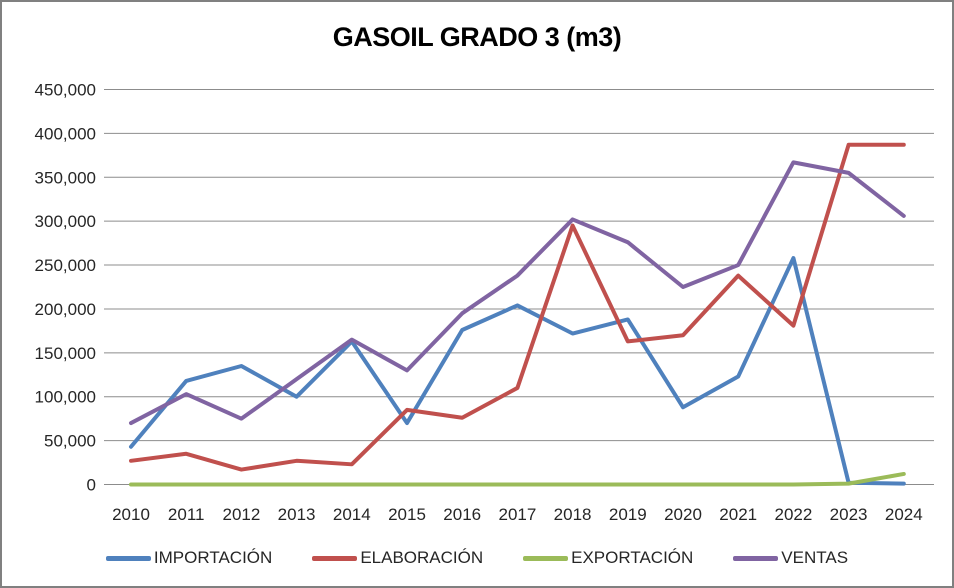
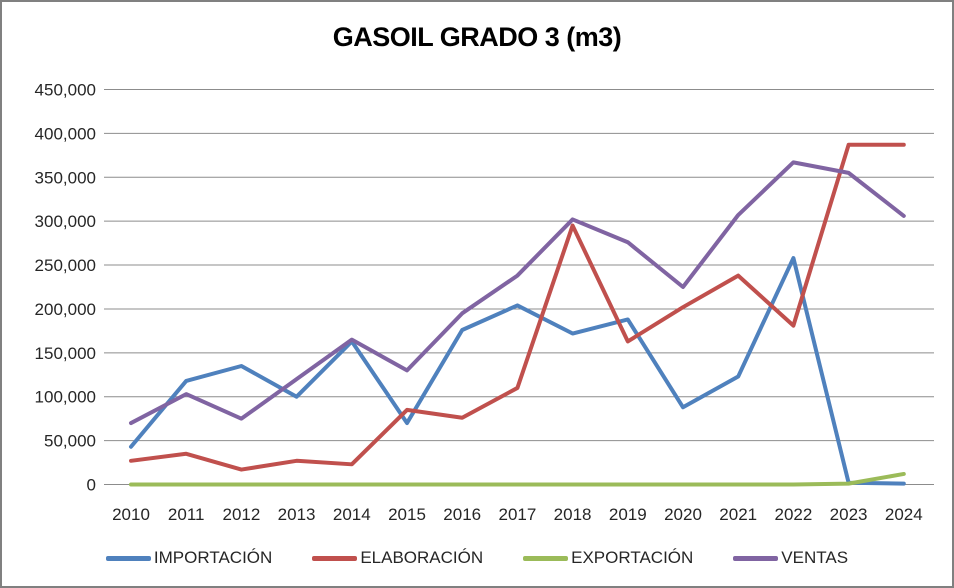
ELABORACIÓN/2020: 170000 -> 200000
VENTAS/2021: 250000 -> 310000
